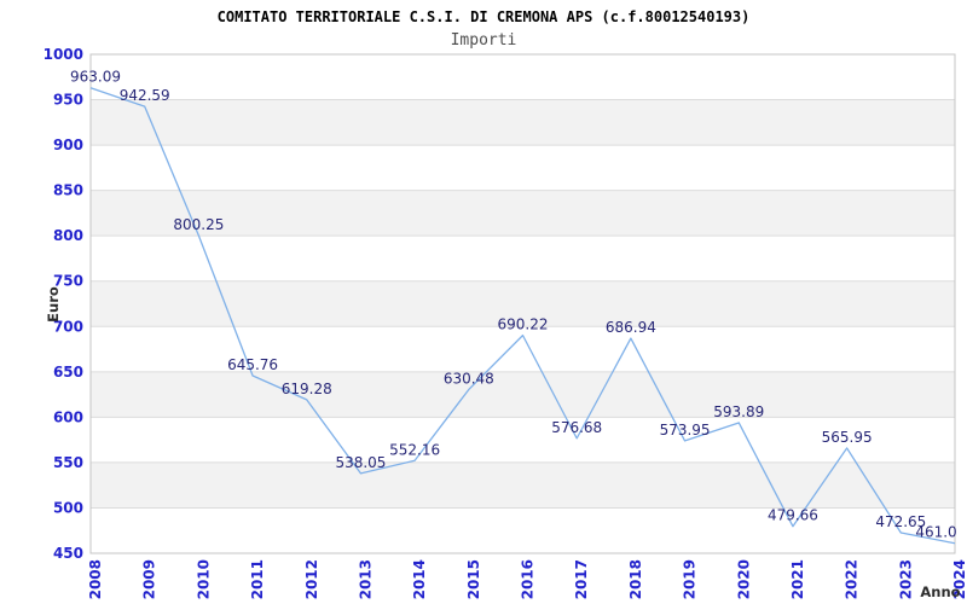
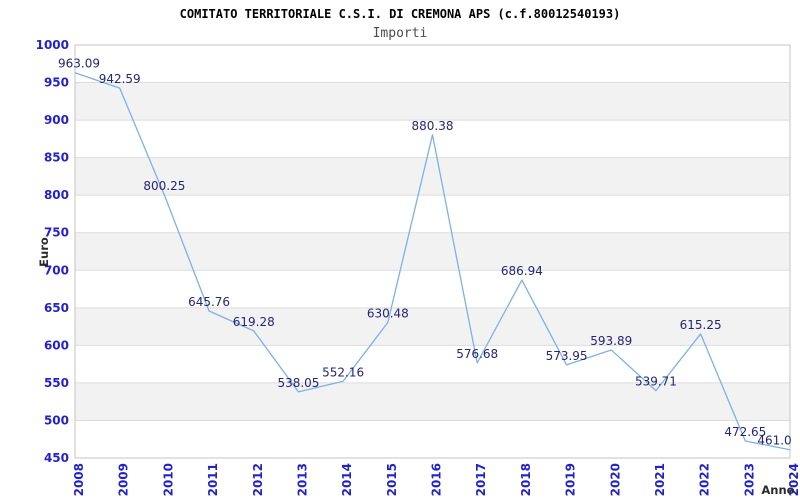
2016: 690.22 -> 880.38
2021: 479.66 -> 539.71
2022: 565.95 -> 615.25
